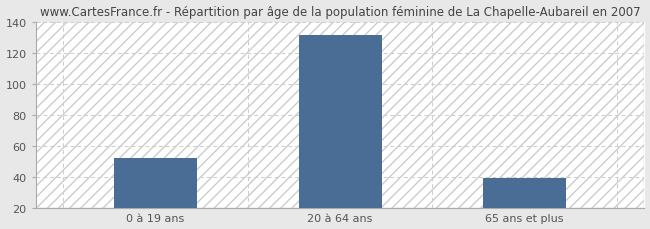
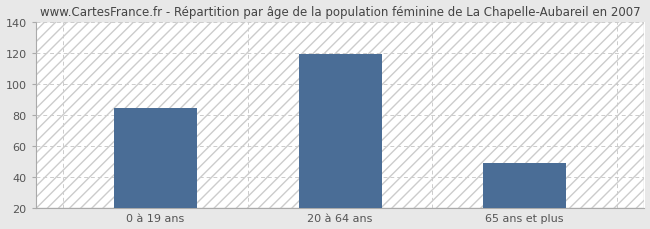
0 à 19 ans: 52 -> 84
20 à 64 ans: 131 -> 119
65 ans et plus: 39 -> 49
